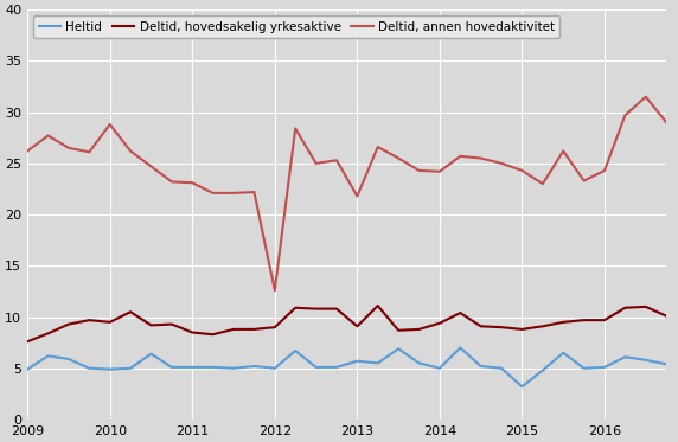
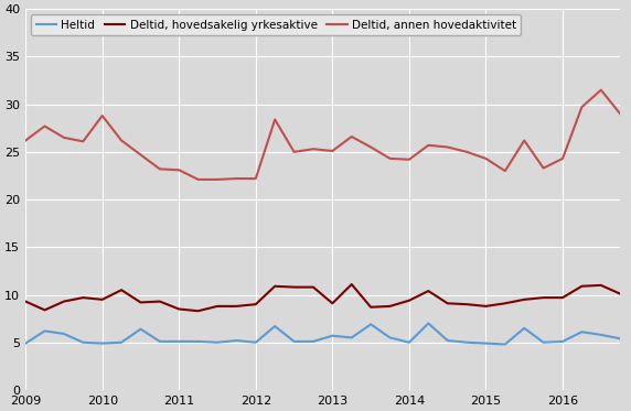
Deltid, hovedsakelig yrkesaktive/2009: 7.6 -> 9.3
Deltid, annen hovedaktivitet/2012: 12.6 -> 22.2
Deltid, annen hovedaktivitet/2013: 21.8 -> 25.1
Heltid/2015: 3.2 -> 4.9
